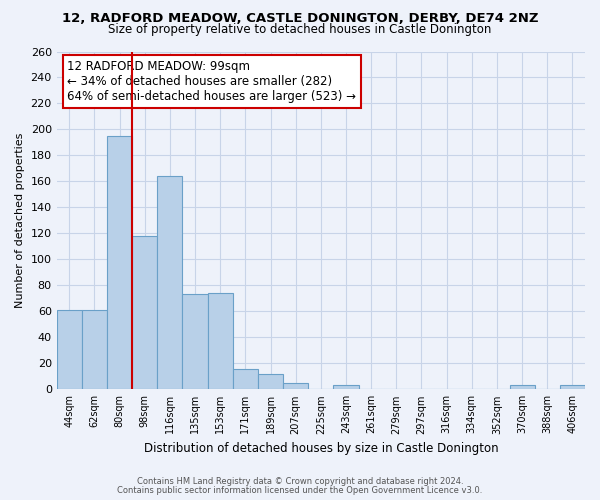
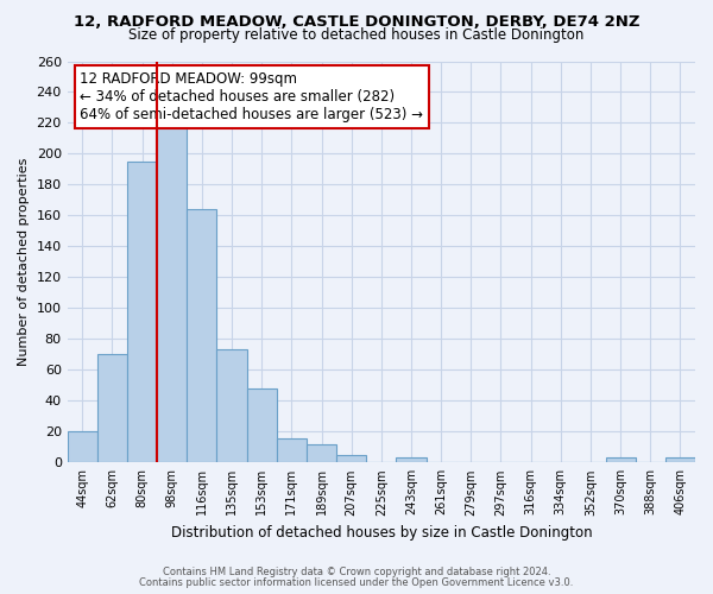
44sqm: 61 -> 20
62sqm: 61 -> 70
98sqm: 118 -> 218
153sqm: 74 -> 48
